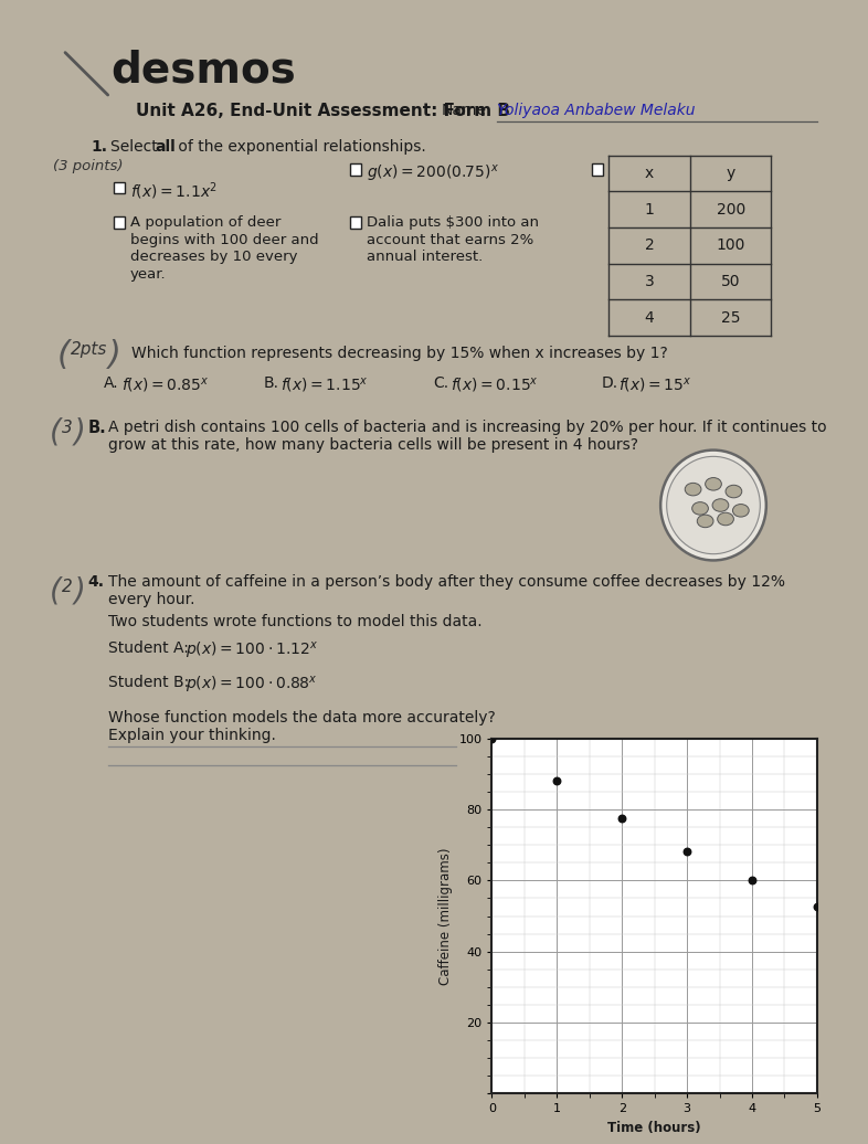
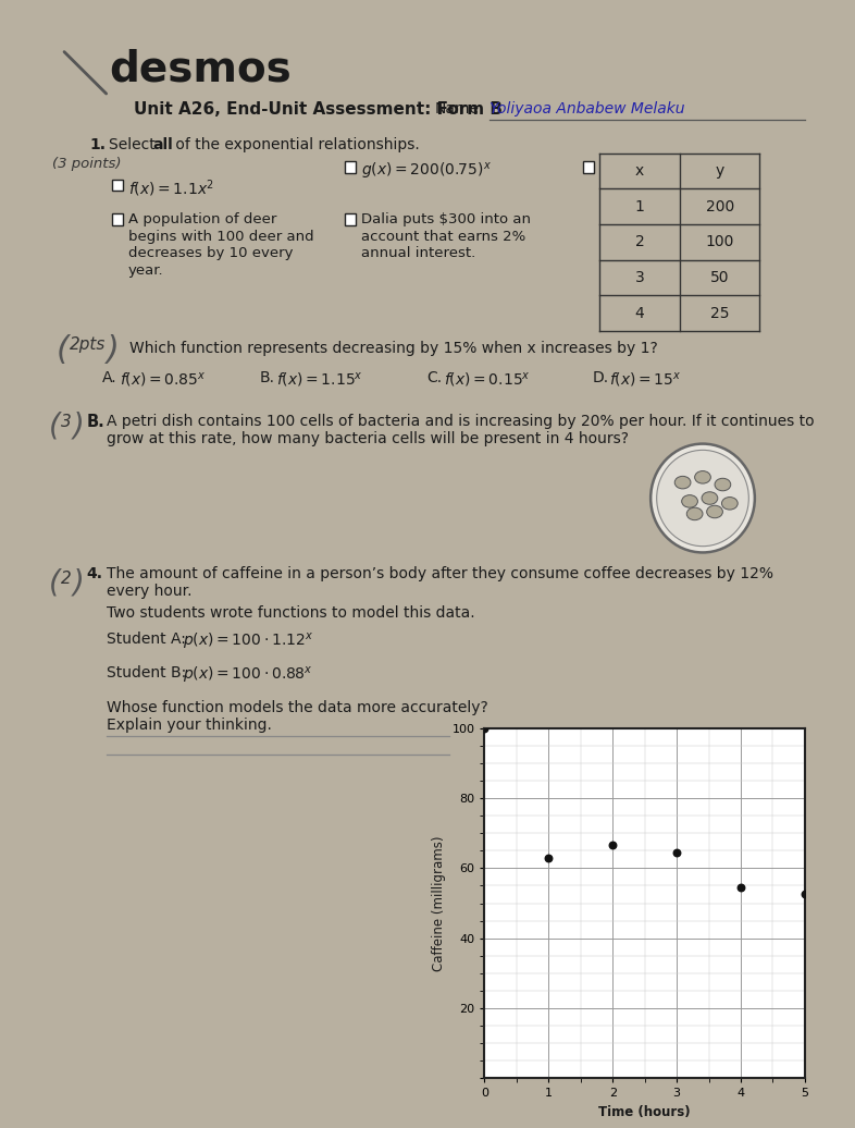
1: 88.0 -> 63.0
2: 77.4 -> 66.5
3: 68.2 -> 64.5
4: 60.0 -> 54.5
